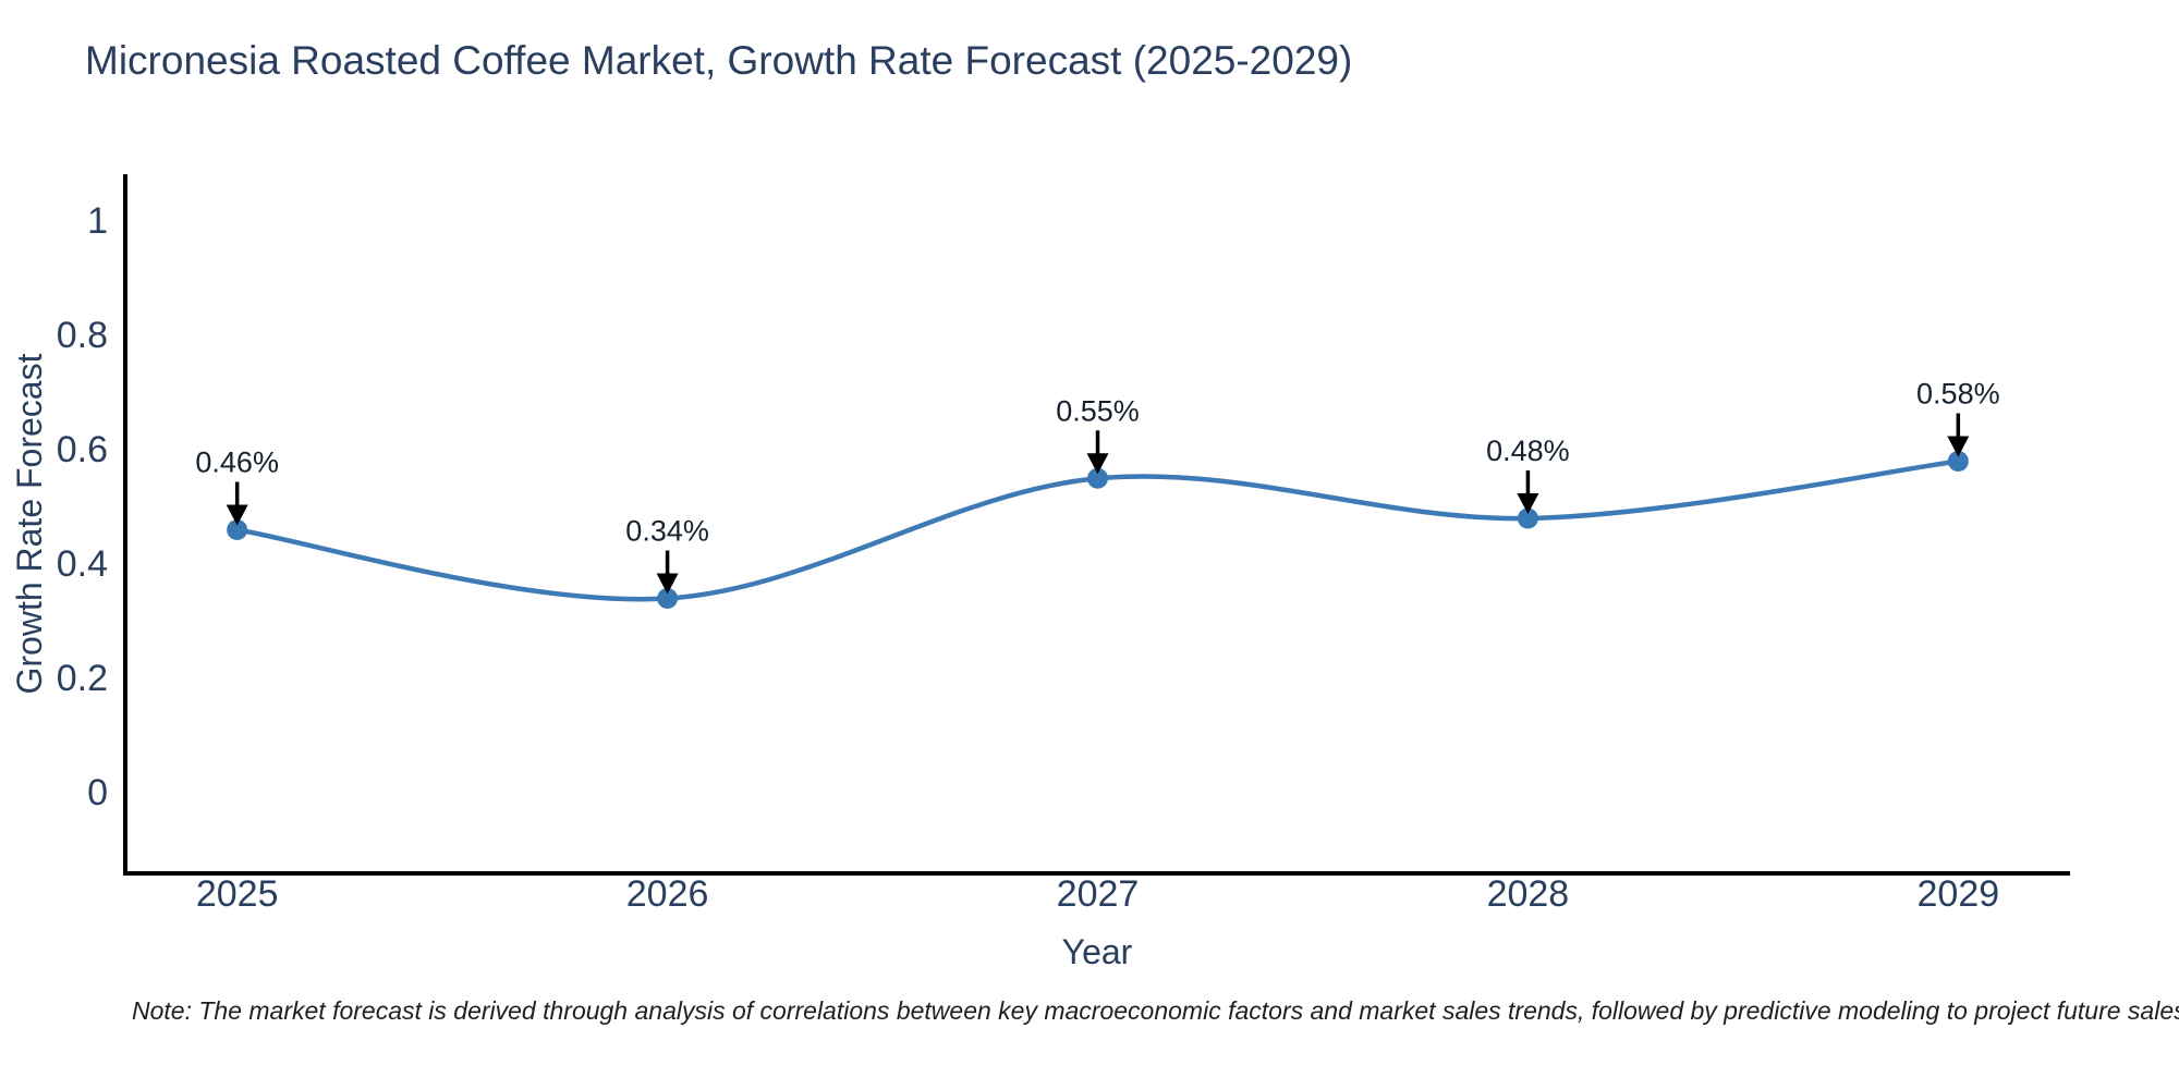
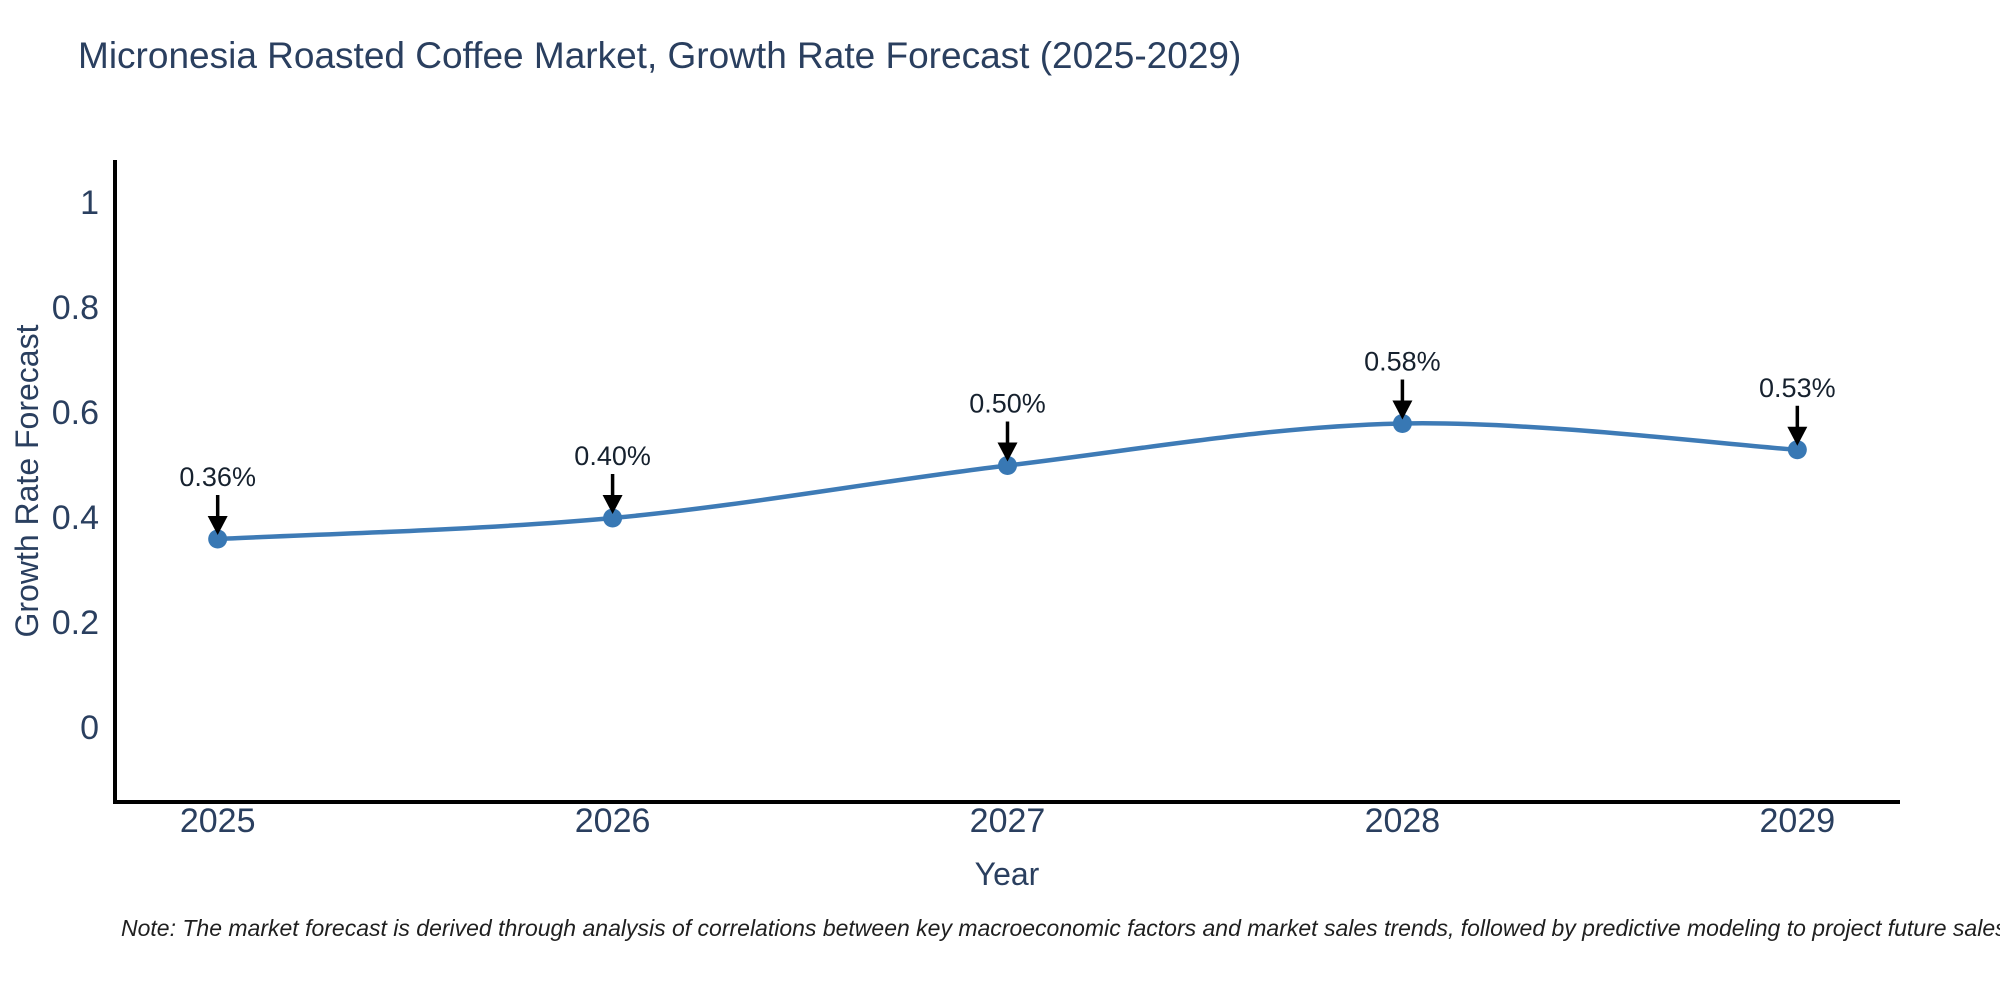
2025: 0.46% -> 0.36%
2026: 0.34% -> 0.40%
2027: 0.55% -> 0.50%
2028: 0.48% -> 0.58%
2029: 0.58% -> 0.53%
